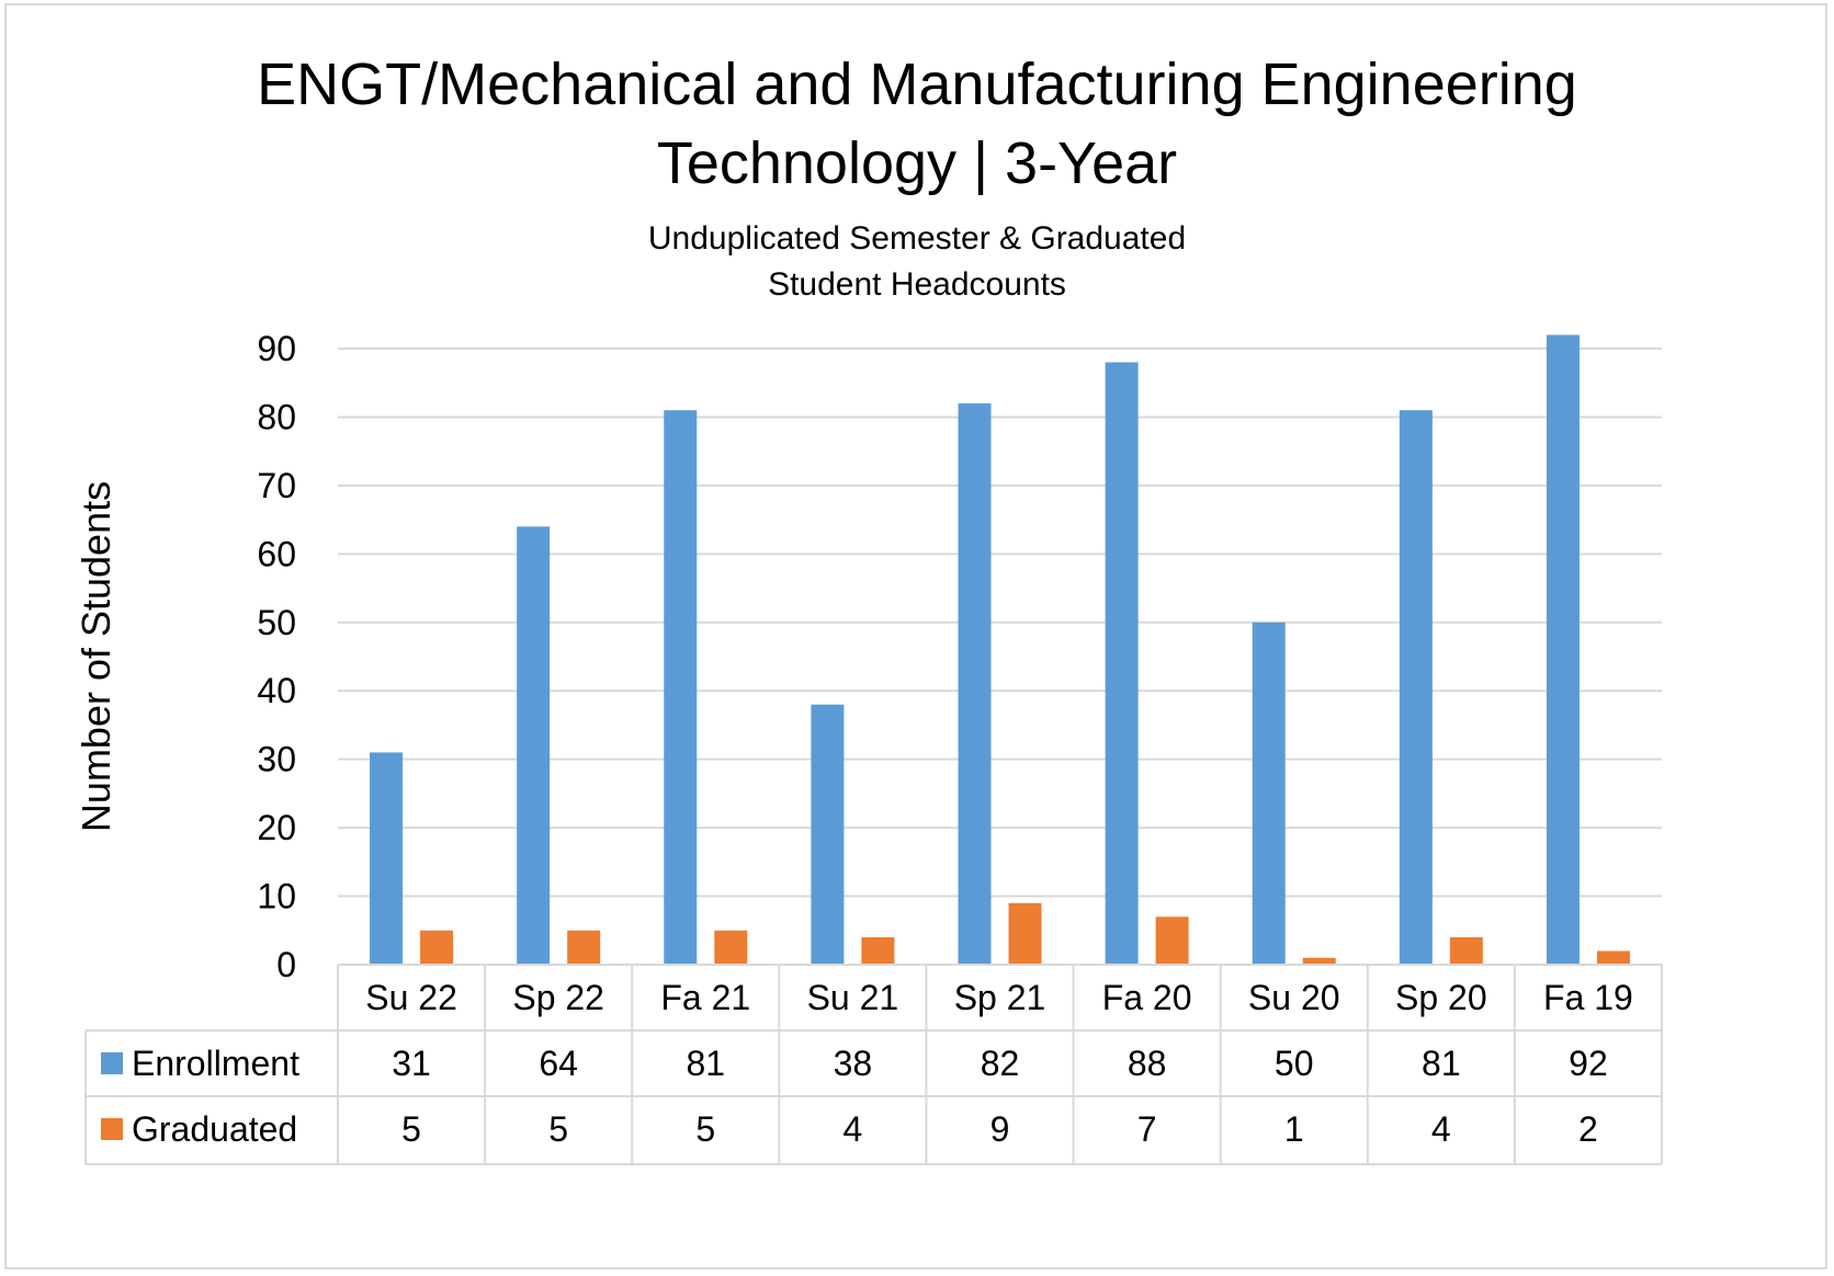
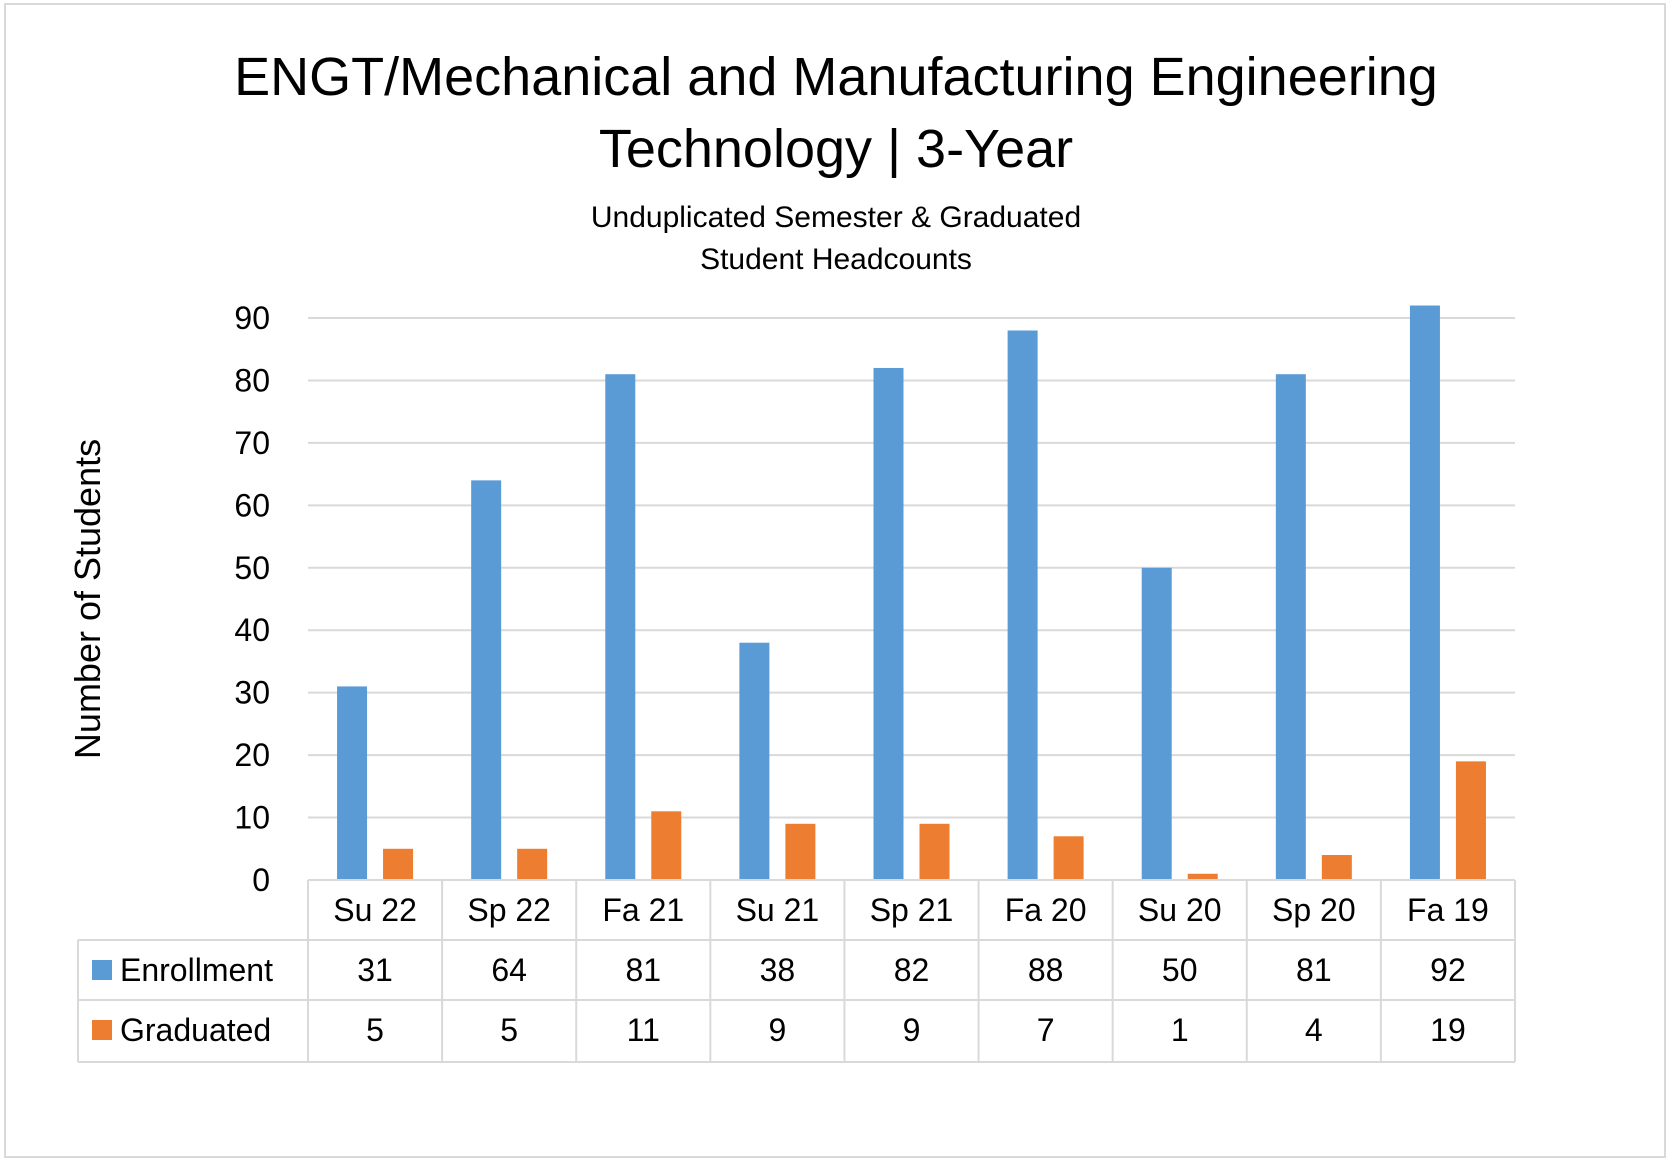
Graduated/Fa 21: 5 -> 11
Graduated/Su 21: 4 -> 9
Graduated/Fa 19: 2 -> 19
